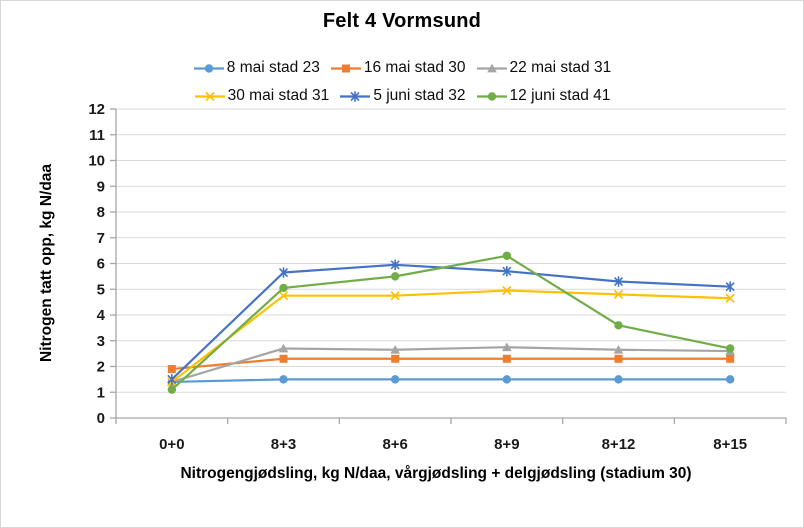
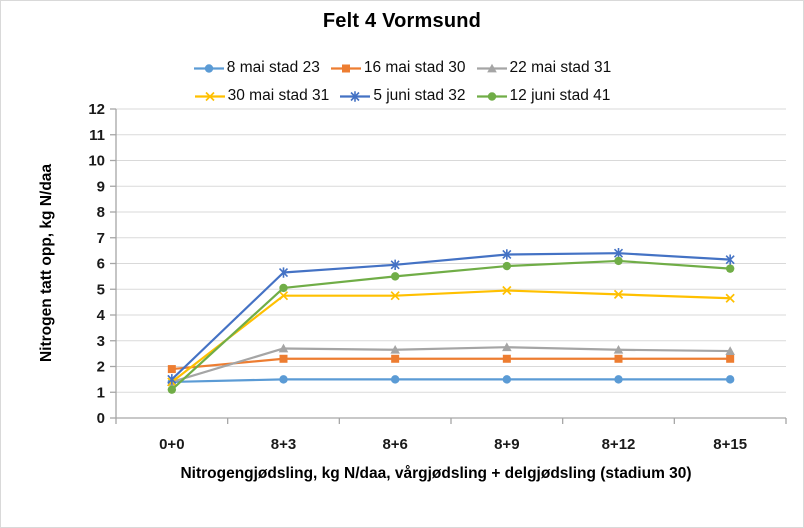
5 juni stad 32/8+9: 5.7 -> 6.3
12 juni stad 41/8+9: 6.3 -> 5.9
5 juni stad 32/8+12: 5.3 -> 6.4
12 juni stad 41/8+12: 3.6 -> 6.1
5 juni stad 32/8+15: 5.1 -> 6.2
12 juni stad 41/8+15: 2.7 -> 5.8
